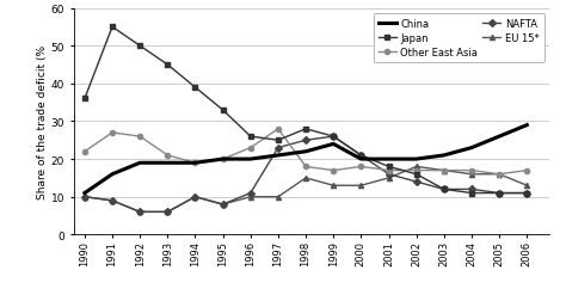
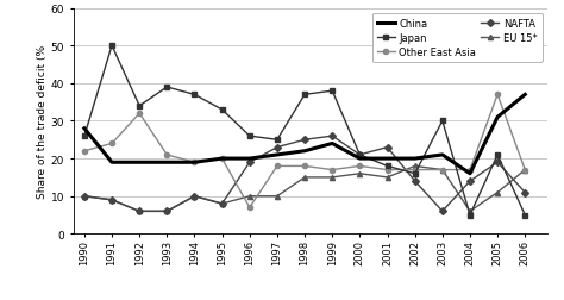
China/1990: 11 -> 28
Japan/1990: 36 -> 26
China/1991: 16 -> 19
Japan/1991: 55 -> 50
Other East Asia/1991: 27 -> 24
Japan/1992: 50 -> 34
Other East Asia/1992: 26 -> 32
Japan/1993: 45 -> 39
Japan/1994: 39 -> 37
Other East Asia/1996: 23 -> 7
NAFTA/1996: 11 -> 19
Other East Asia/1997: 28 -> 18
Japan/1998: 28 -> 37
Japan/1999: 26 -> 38
EU 15*/1999: 13 -> 15
EU 15*/2000: 13 -> 16
NAFTA/2001: 16 -> 23
Japan/2003: 12 -> 30
NAFTA/2003: 12 -> 6
China/2004: 23 -> 16
Japan/2004: 11 -> 5
NAFTA/2004: 12 -> 14
EU 15*/2004: 16 -> 6
China/2005: 26 -> 31
Japan/2005: 11 -> 21
Other East Asia/2005: 16 -> 37
NAFTA/2005: 11 -> 19
EU 15*/2005: 16 -> 11
China/2006: 29 -> 37
Japan/2006: 11 -> 5
EU 15*/2006: 13 -> 17
